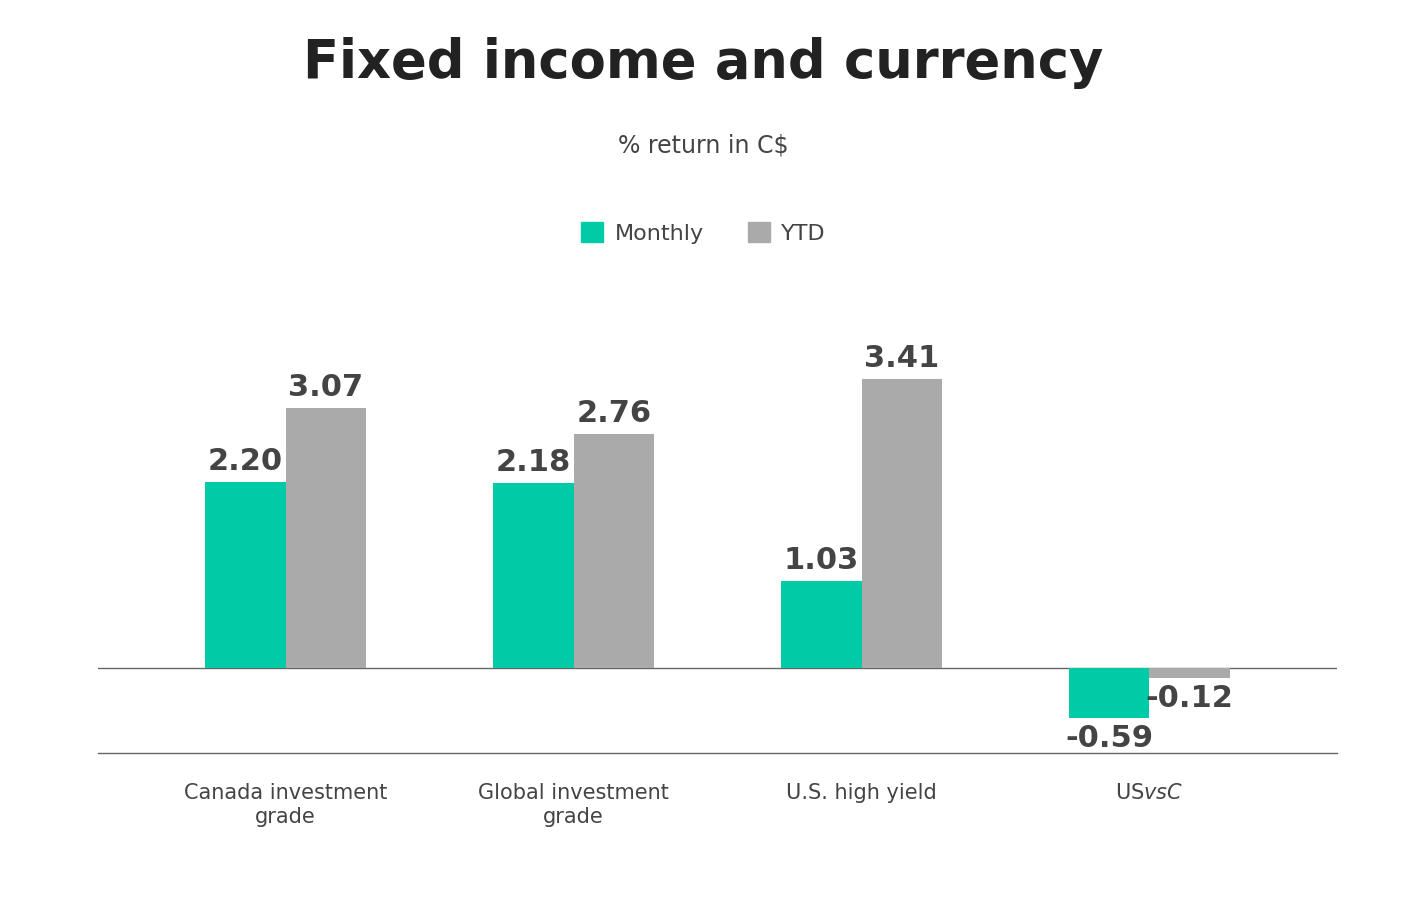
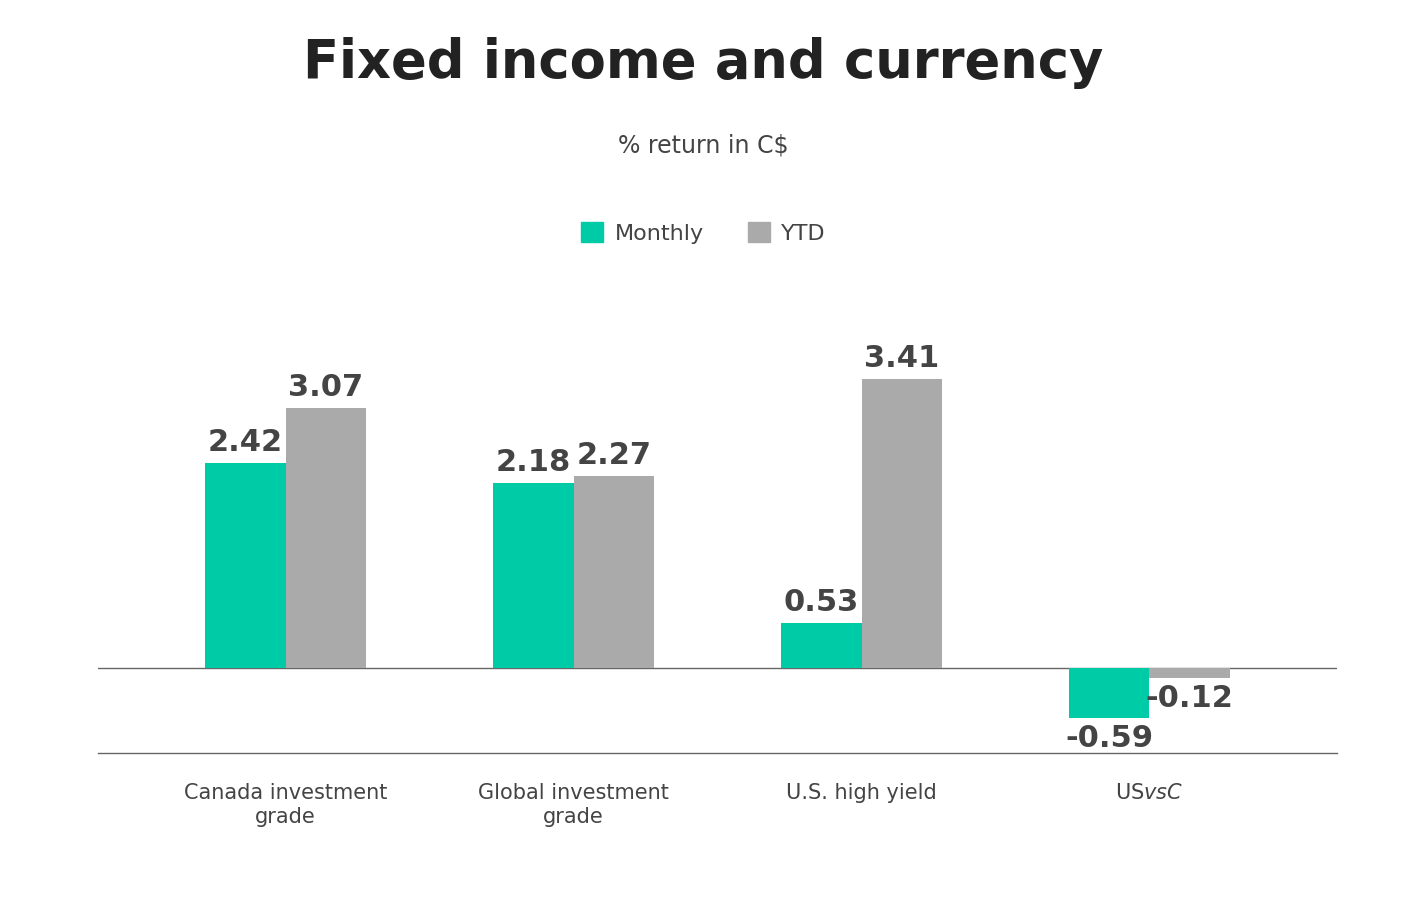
Monthly/Canada investment grade: 2.20 -> 2.42
YTD/Global investment grade: 2.76 -> 2.27
Monthly/U.S. high yield: 1.03 -> 0.53
